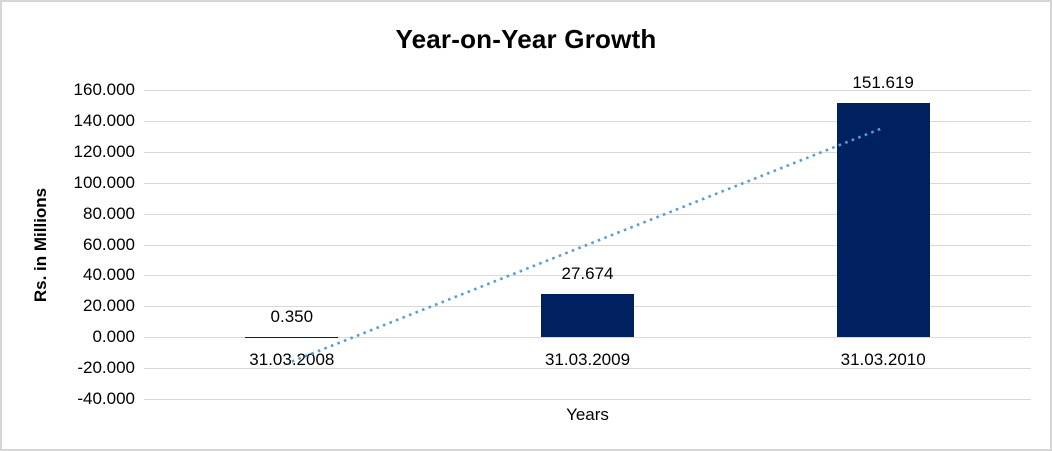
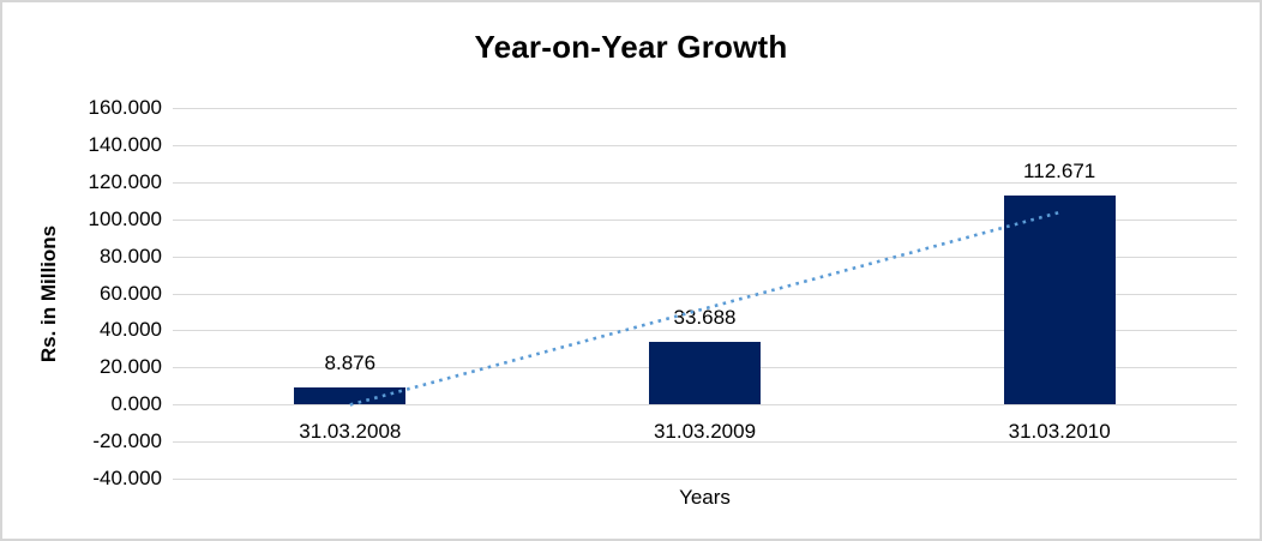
31.03.2008: 0.350 -> 8.876
31.03.2009: 27.674 -> 33.688
31.03.2010: 151.619 -> 112.671
